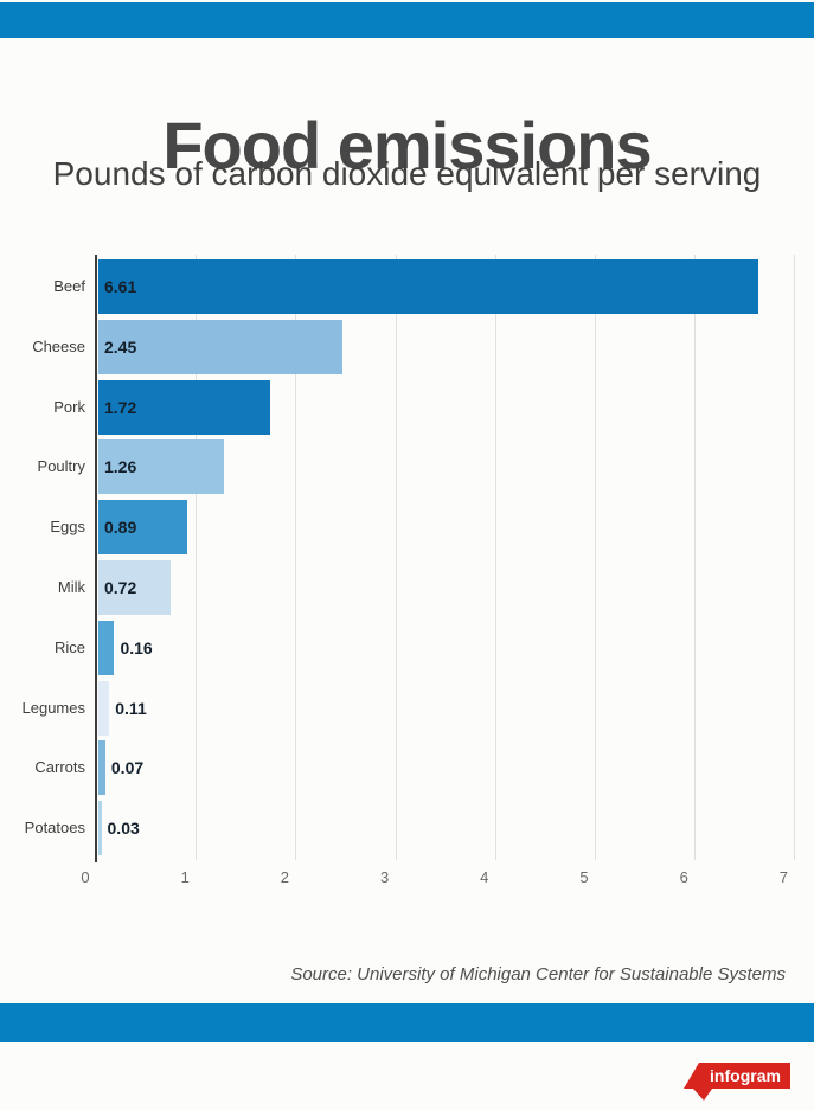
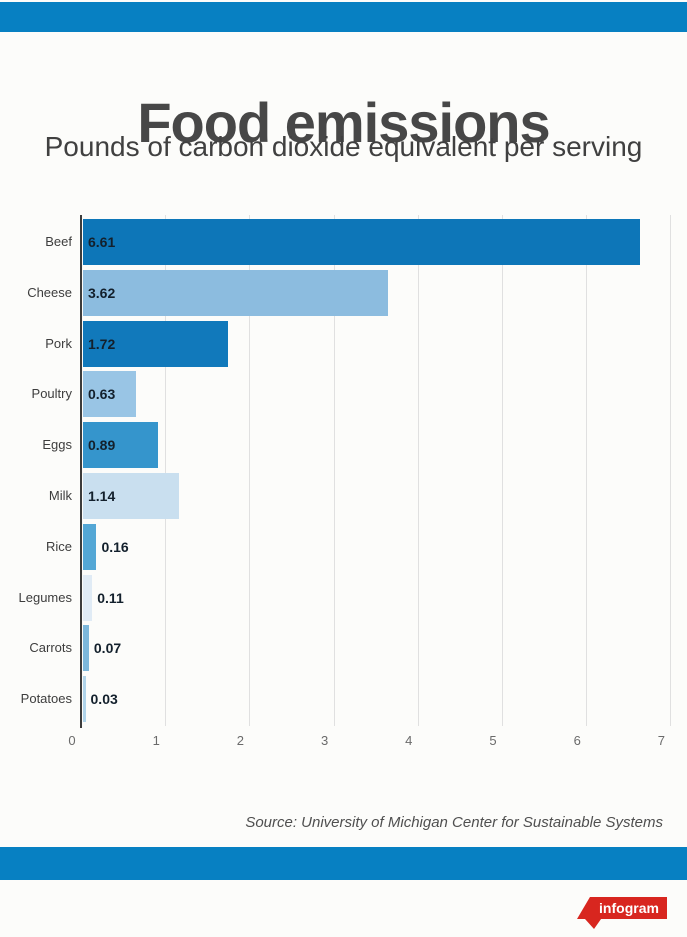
Cheese: 2.45 -> 3.62
Poultry: 1.26 -> 0.63
Milk: 0.72 -> 1.14
